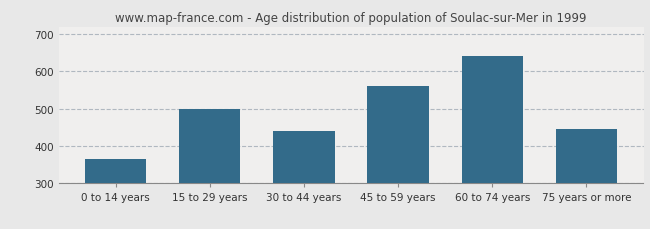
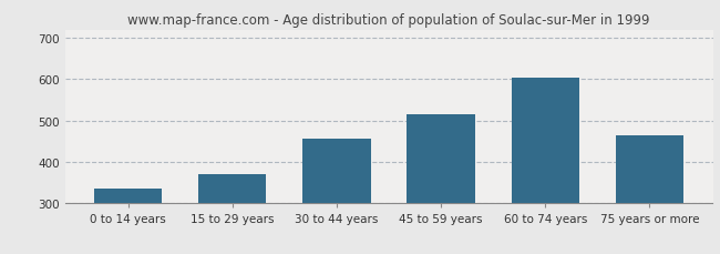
0 to 14 years: 365 -> 335
15 to 29 years: 500 -> 370
30 to 44 years: 440 -> 455
45 to 59 years: 560 -> 515
60 to 74 years: 640 -> 603
75 years or more: 445 -> 465
